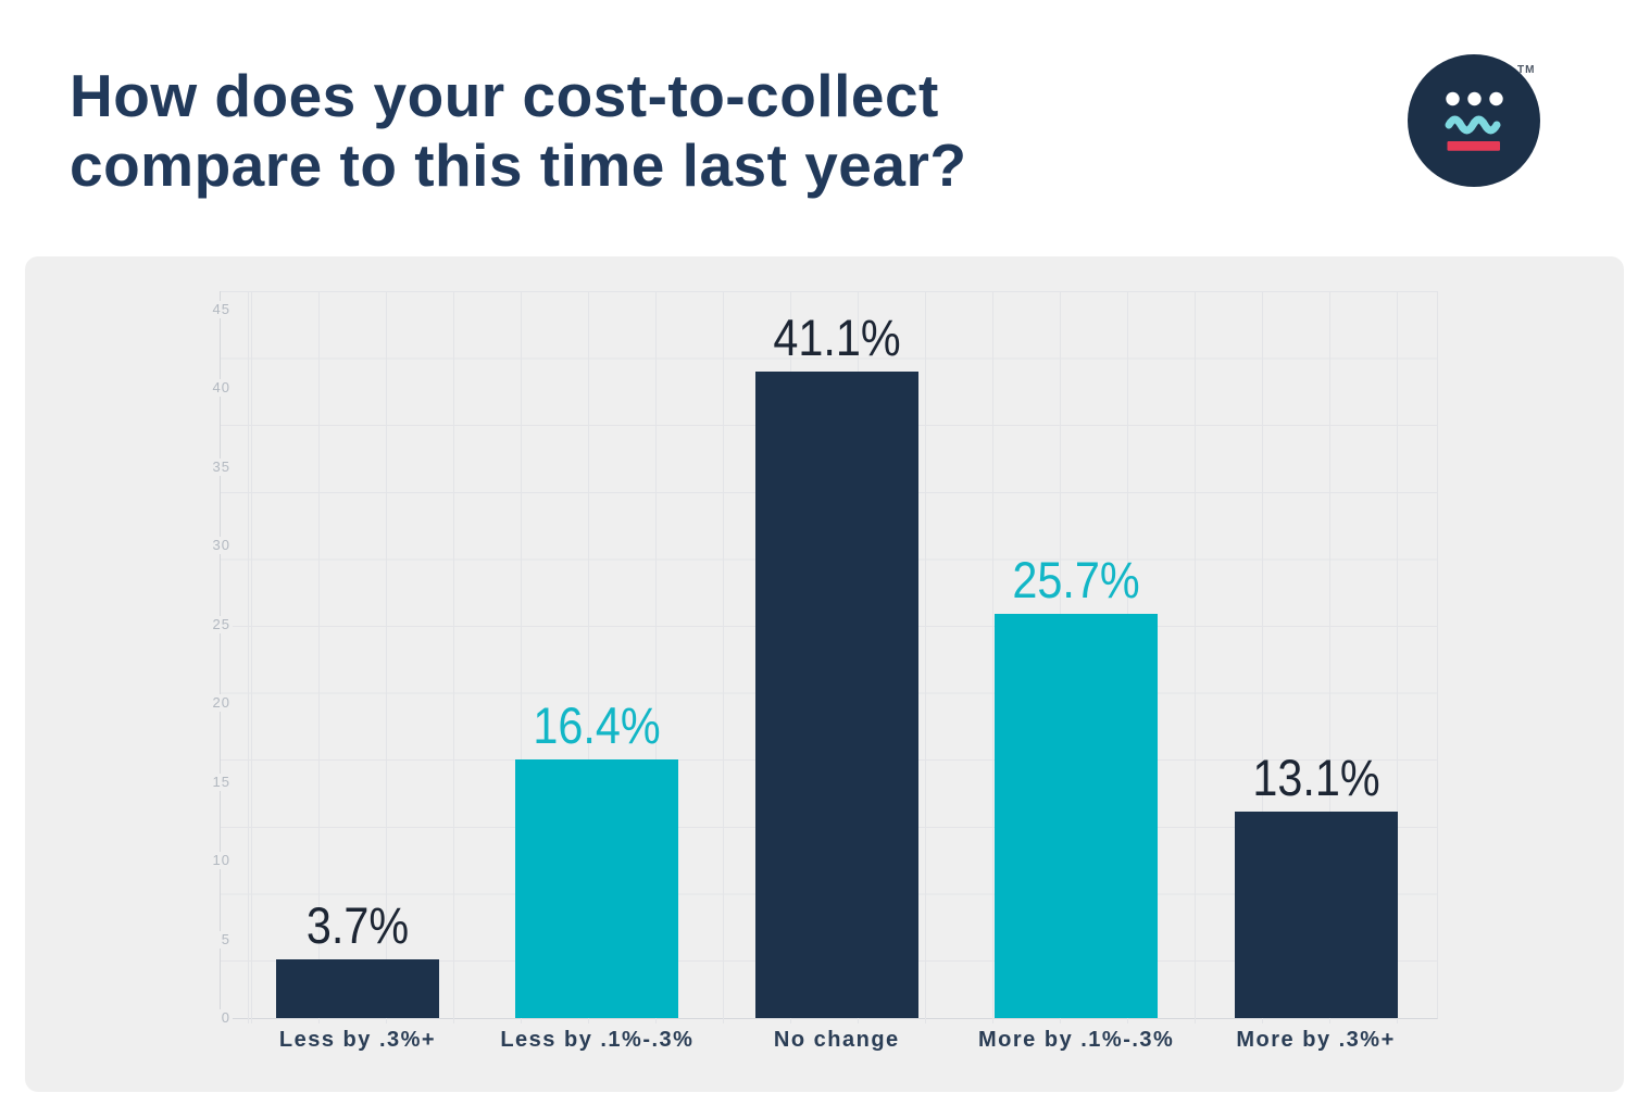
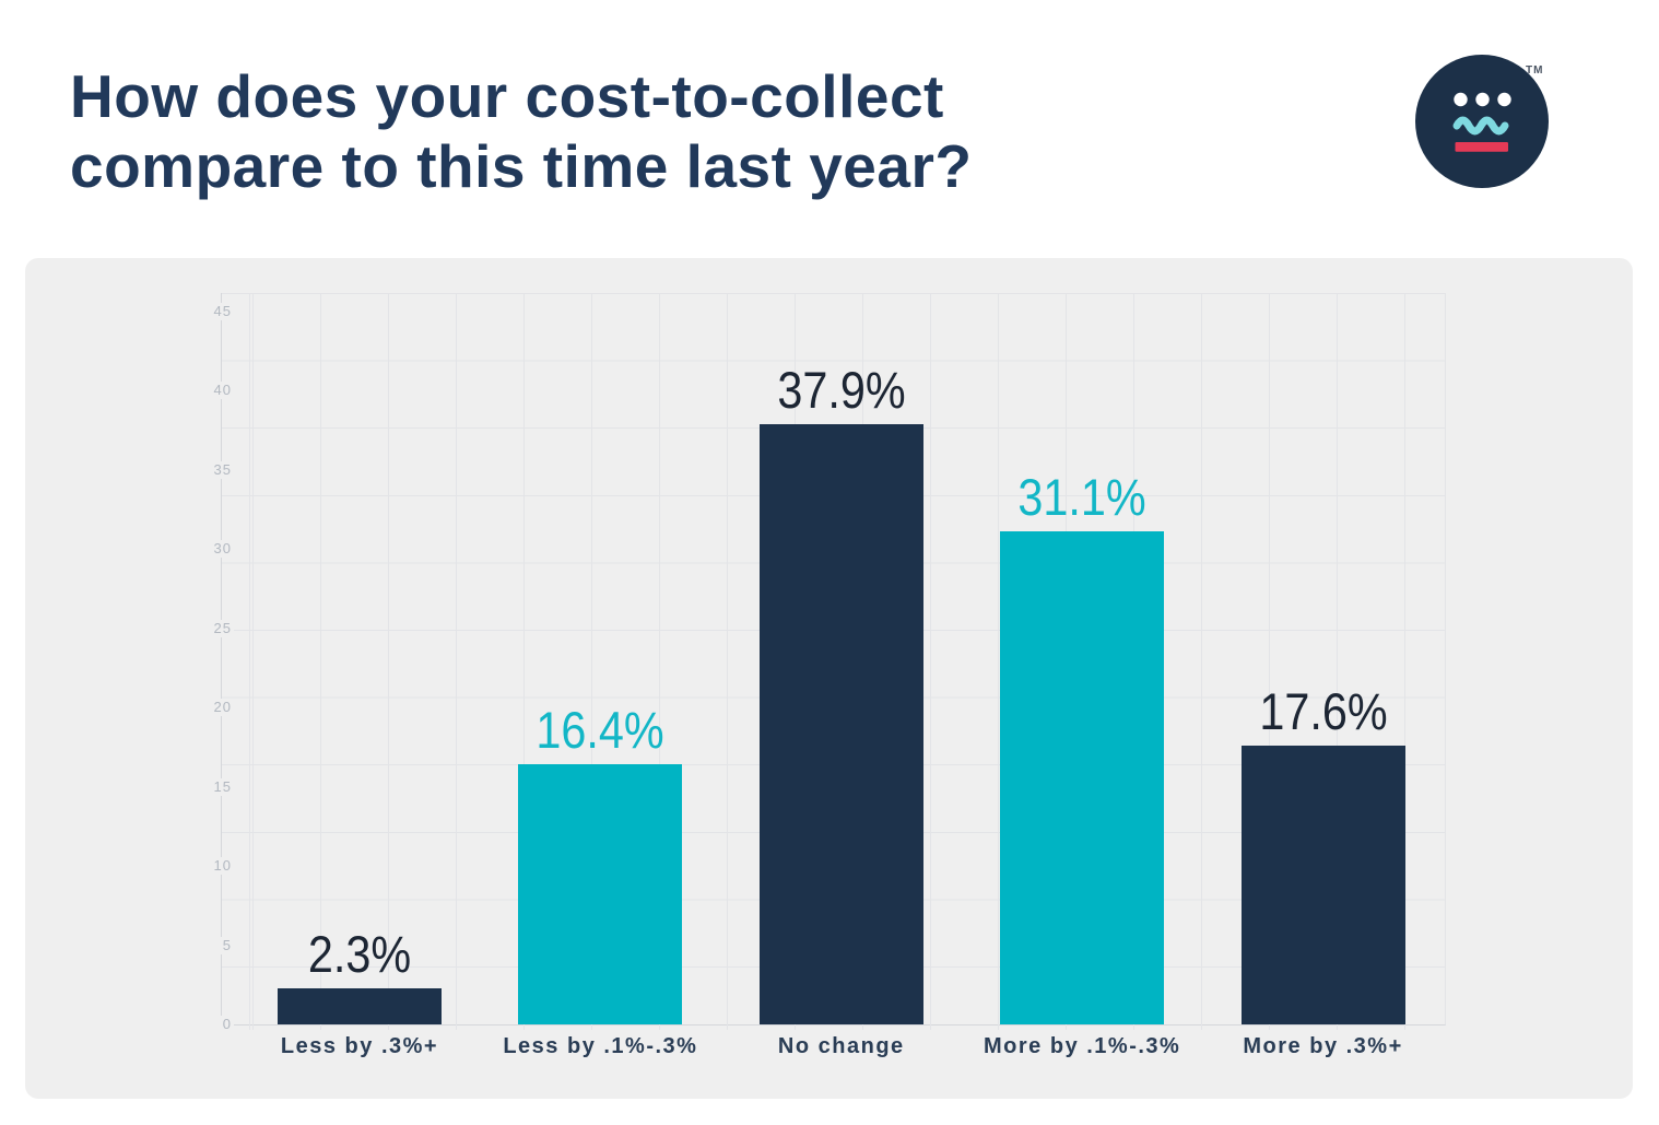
Less by .3%+: 3.7% -> 2.3%
No change: 41.1% -> 37.9%
More by .1%-.3%: 25.7% -> 31.1%
More by .3%+: 13.1% -> 17.6%
